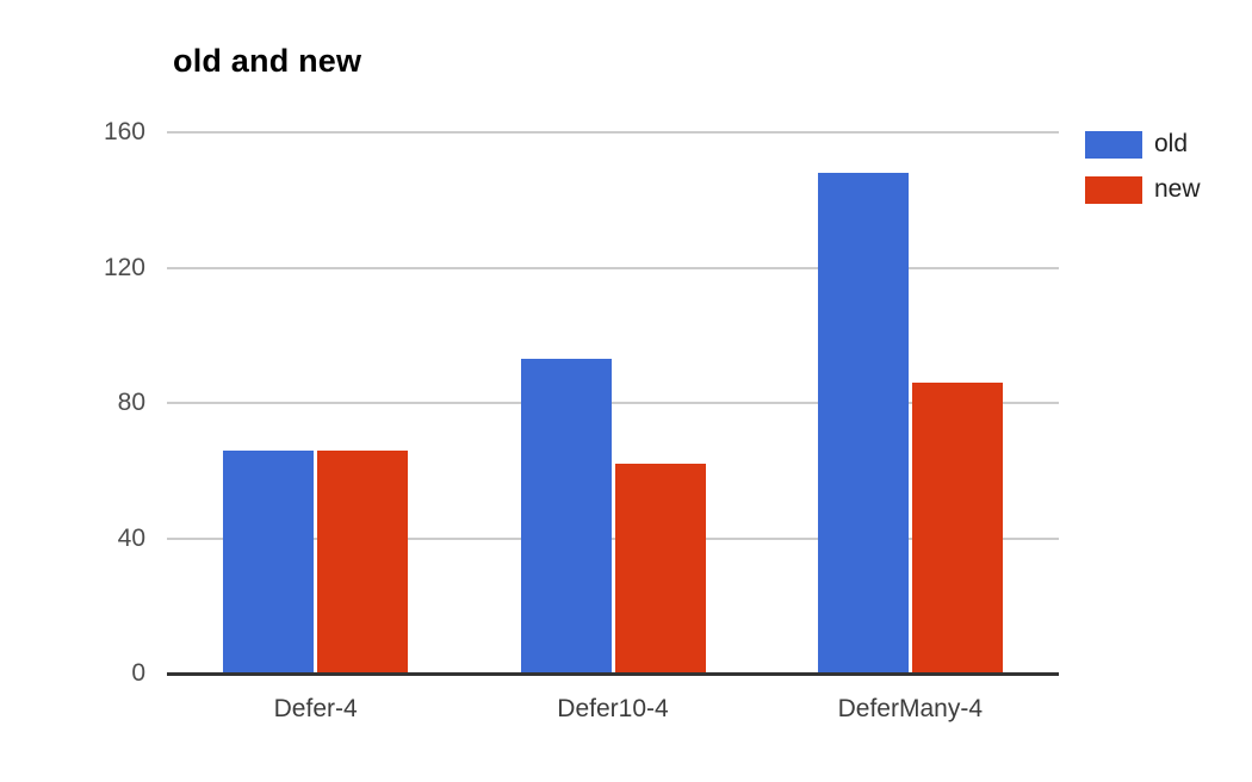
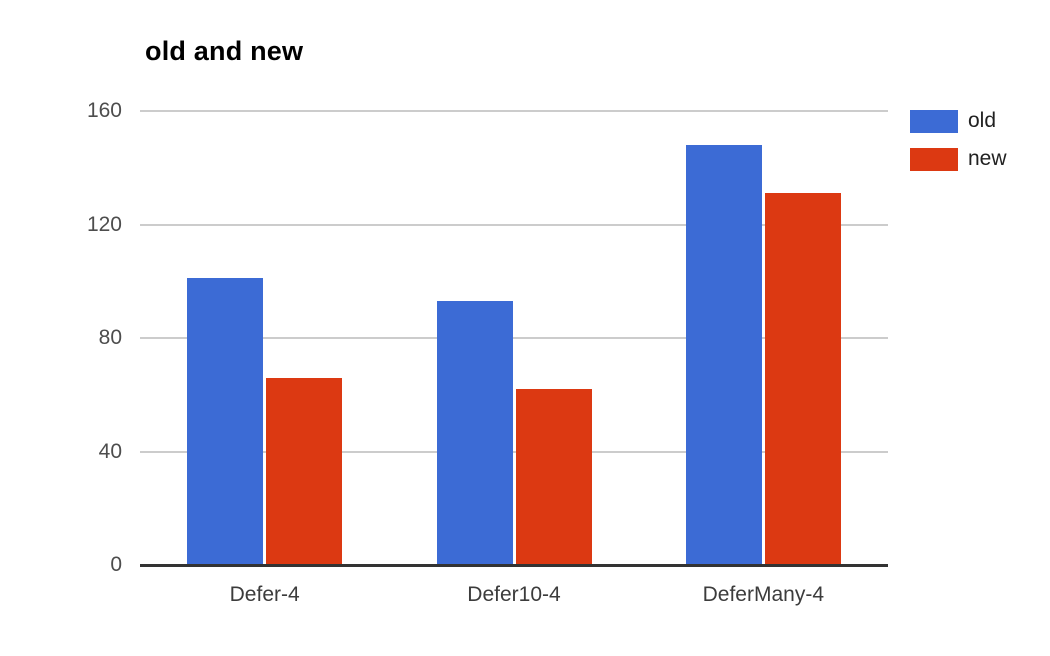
old/Defer-4: 66 -> 101
new/DeferMany-4: 86 -> 131
